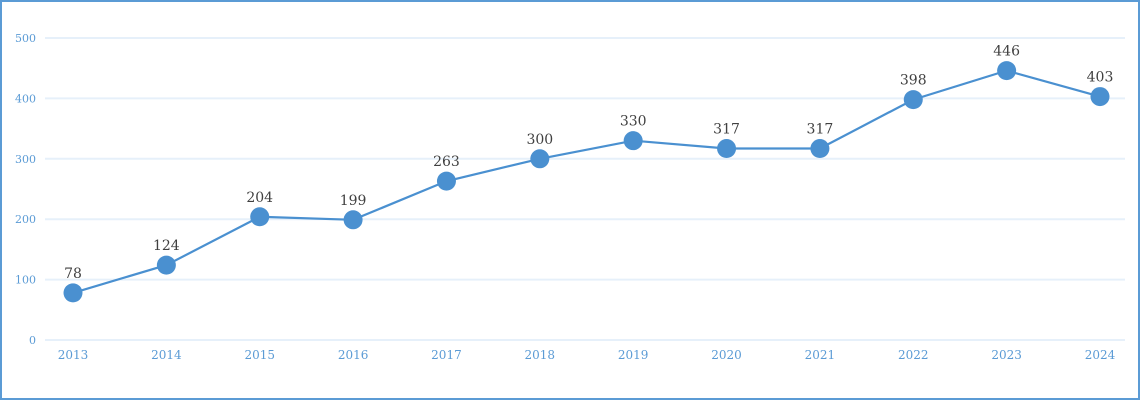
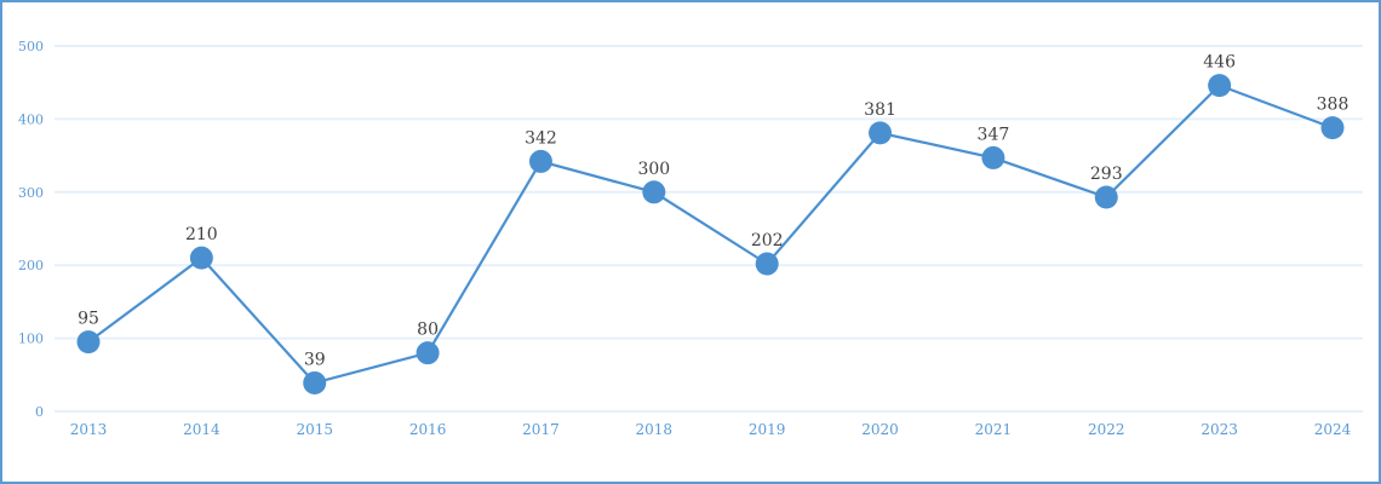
2013: 78 -> 95
2014: 124 -> 210
2015: 204 -> 39
2016: 199 -> 80
2017: 263 -> 342
2019: 330 -> 202
2020: 317 -> 381
2021: 317 -> 347
2022: 398 -> 293
2024: 403 -> 388
